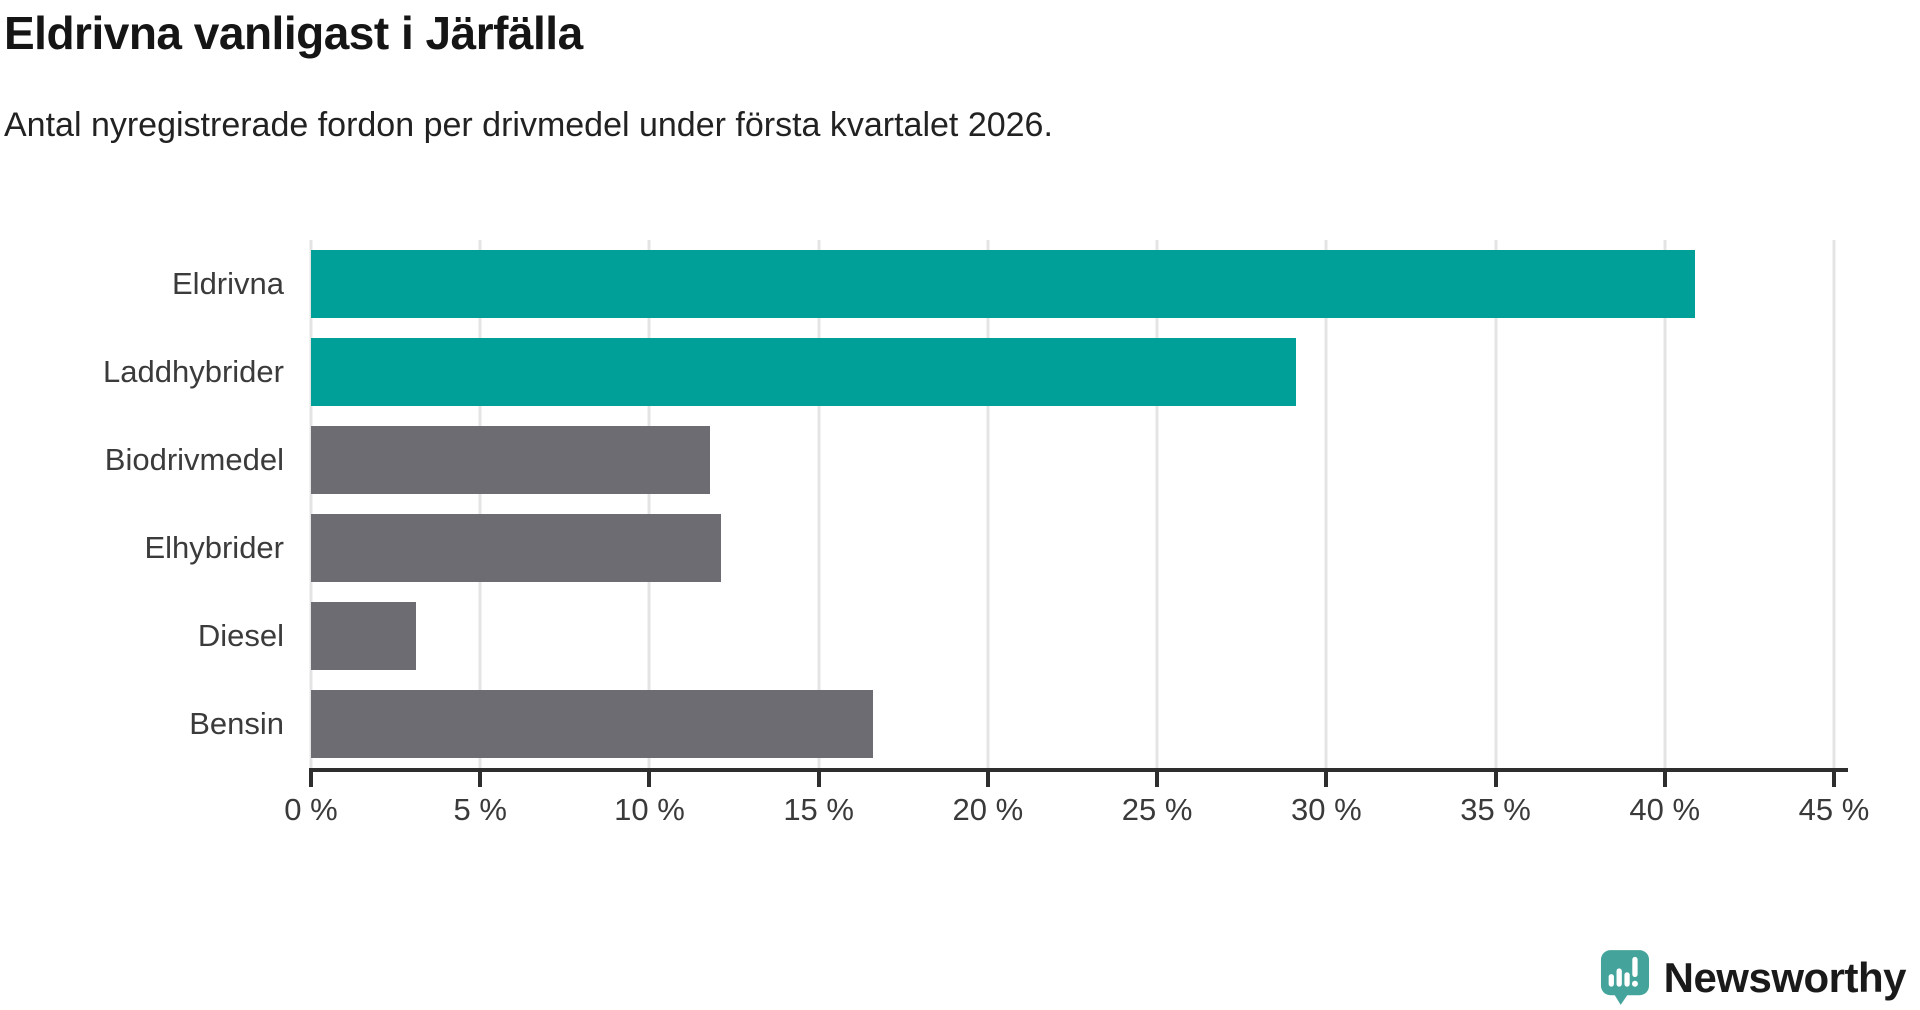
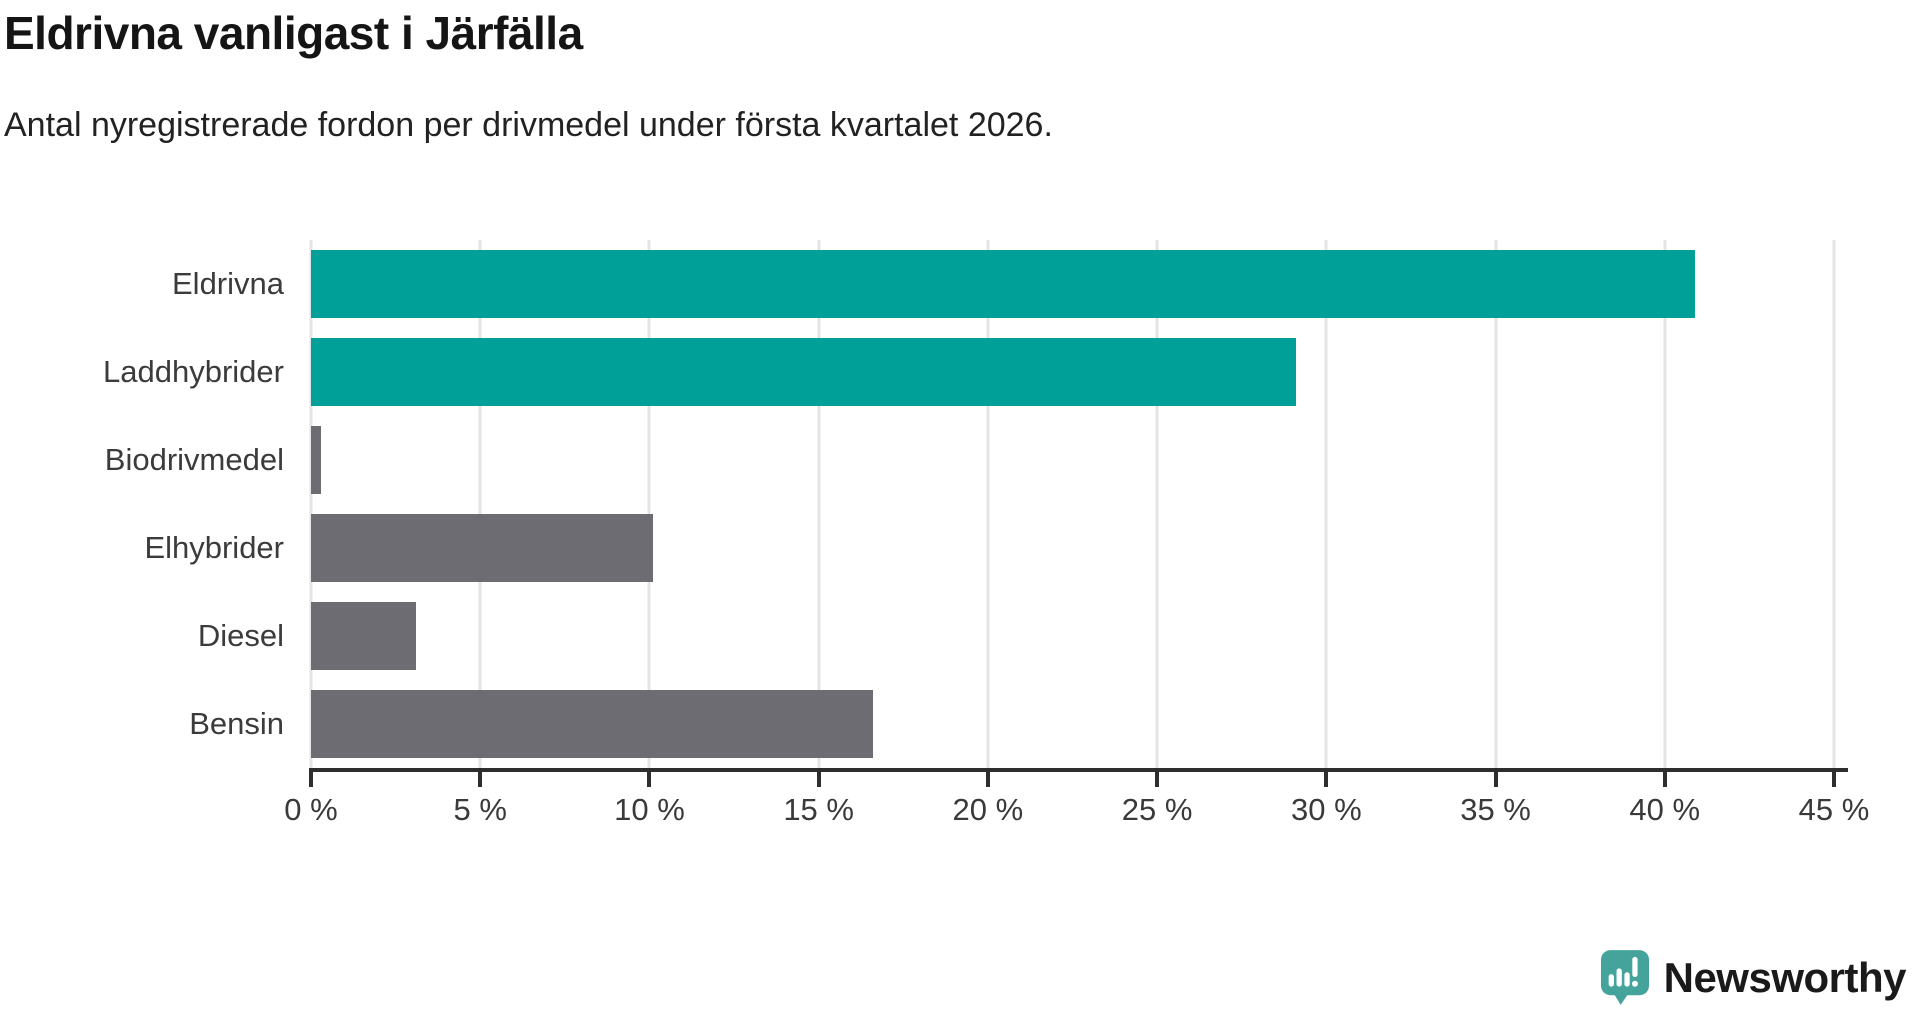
Biodrivmedel: 11.8% -> 0.3%
Elhybrider: 12.1% -> 10.1%
